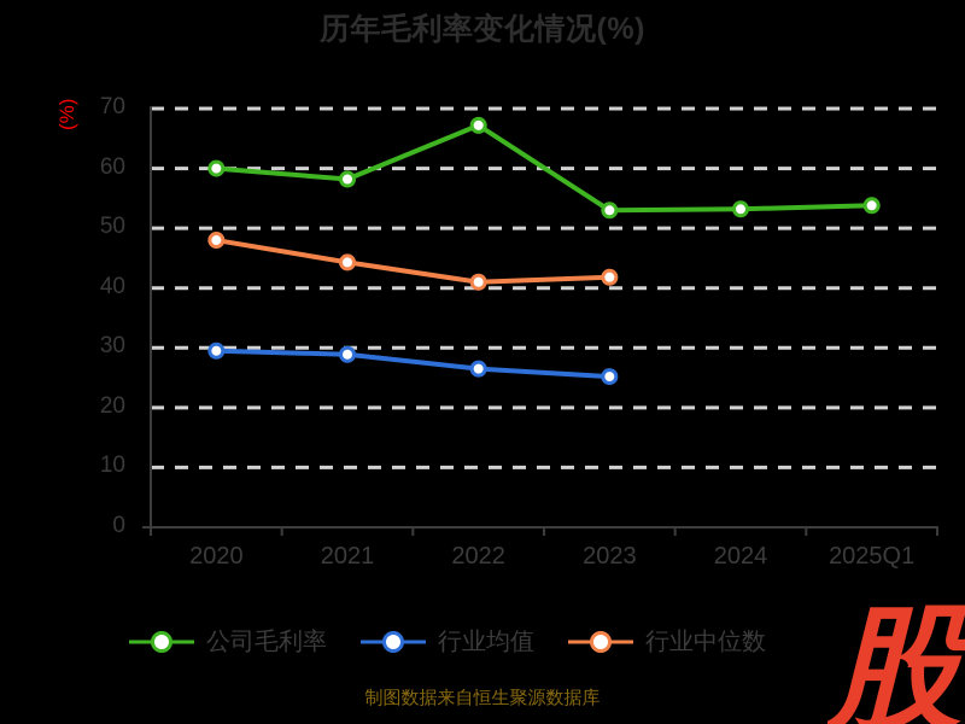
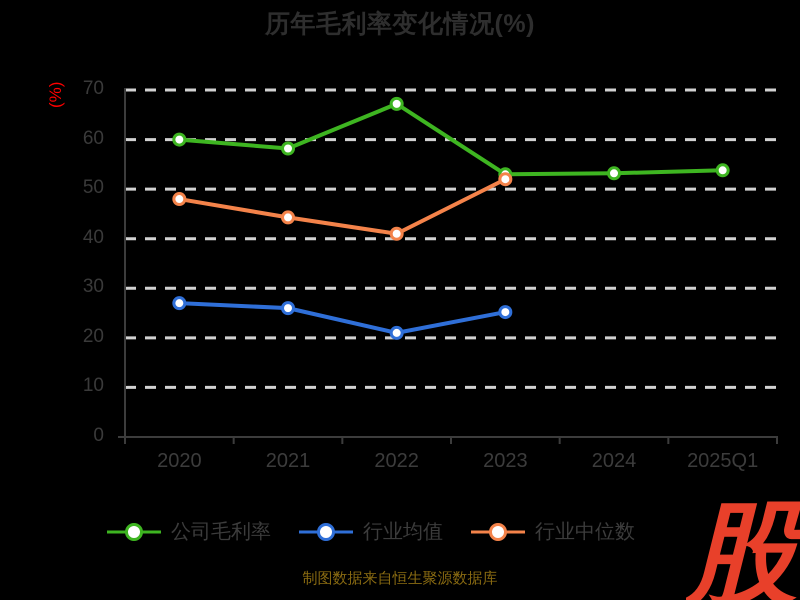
行业均值/2020: 30 -> 27
行业均值/2021: 29 -> 26
行业均值/2022: 26 -> 21
行业中位数/2023: 42 -> 52
